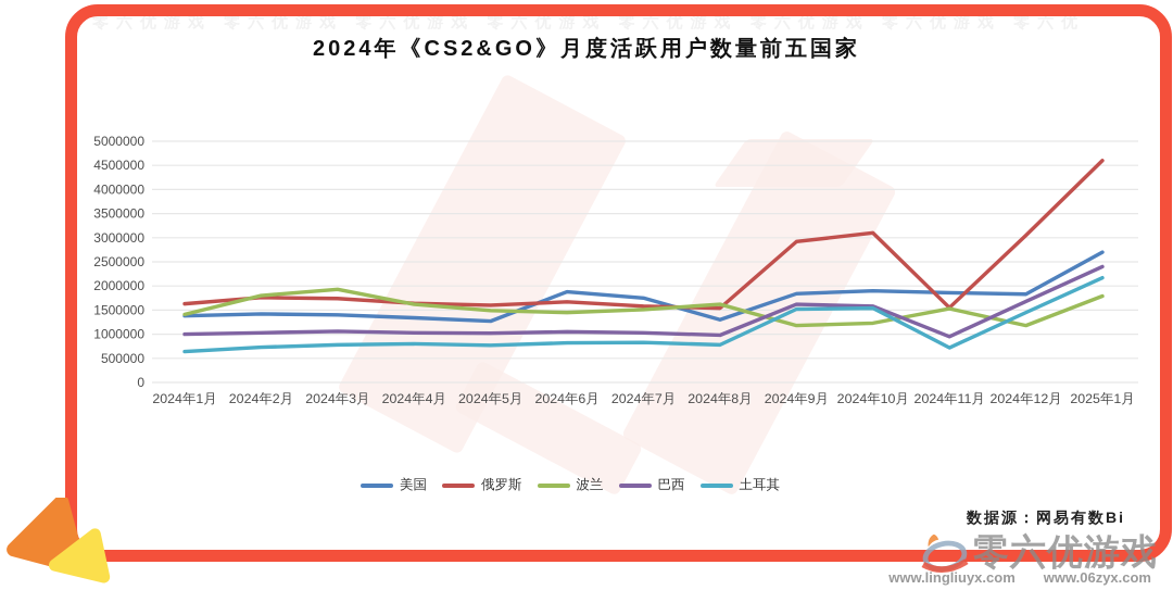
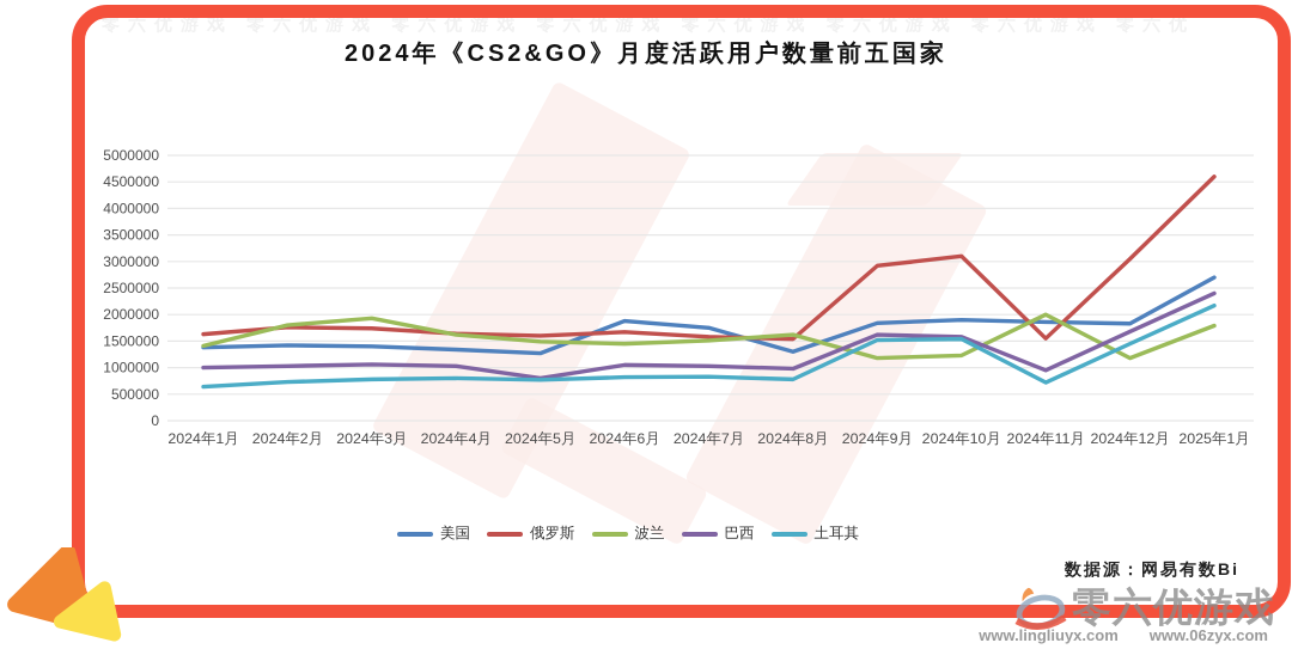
巴西/2024年5月: 1000000 -> 800000
波兰/2024年11月: 1500000 -> 2000000
